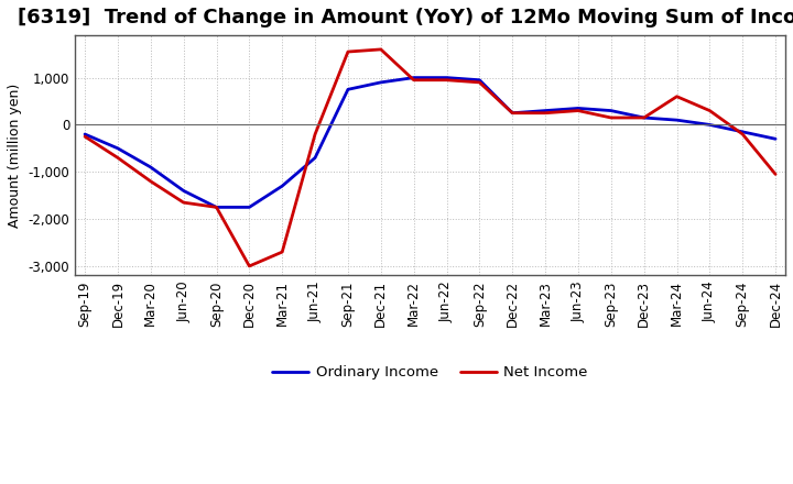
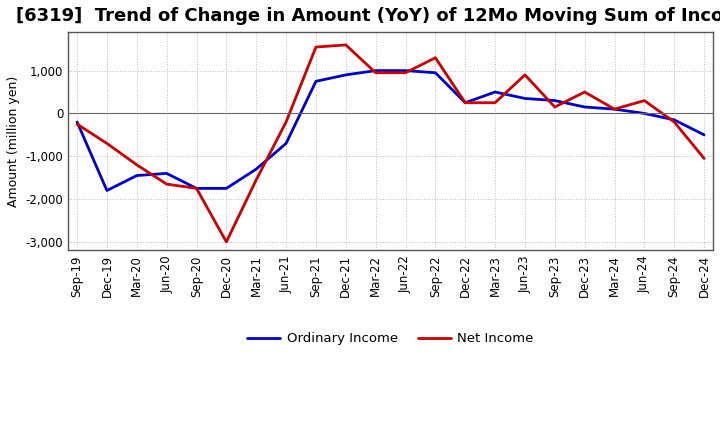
Ordinary Income/Dec-19: -500 -> -1,800
Ordinary Income/Mar-20: -900 -> -1,450
Net Income/Mar-21: -2,700 -> -1,550
Net Income/Sep-22: 900 -> 1,300
Ordinary Income/Mar-23: 300 -> 500
Net Income/Jun-23: 300 -> 900
Net Income/Dec-23: 150 -> 500
Net Income/Mar-24: 600 -> 100
Ordinary Income/Dec-24: -300 -> -500
